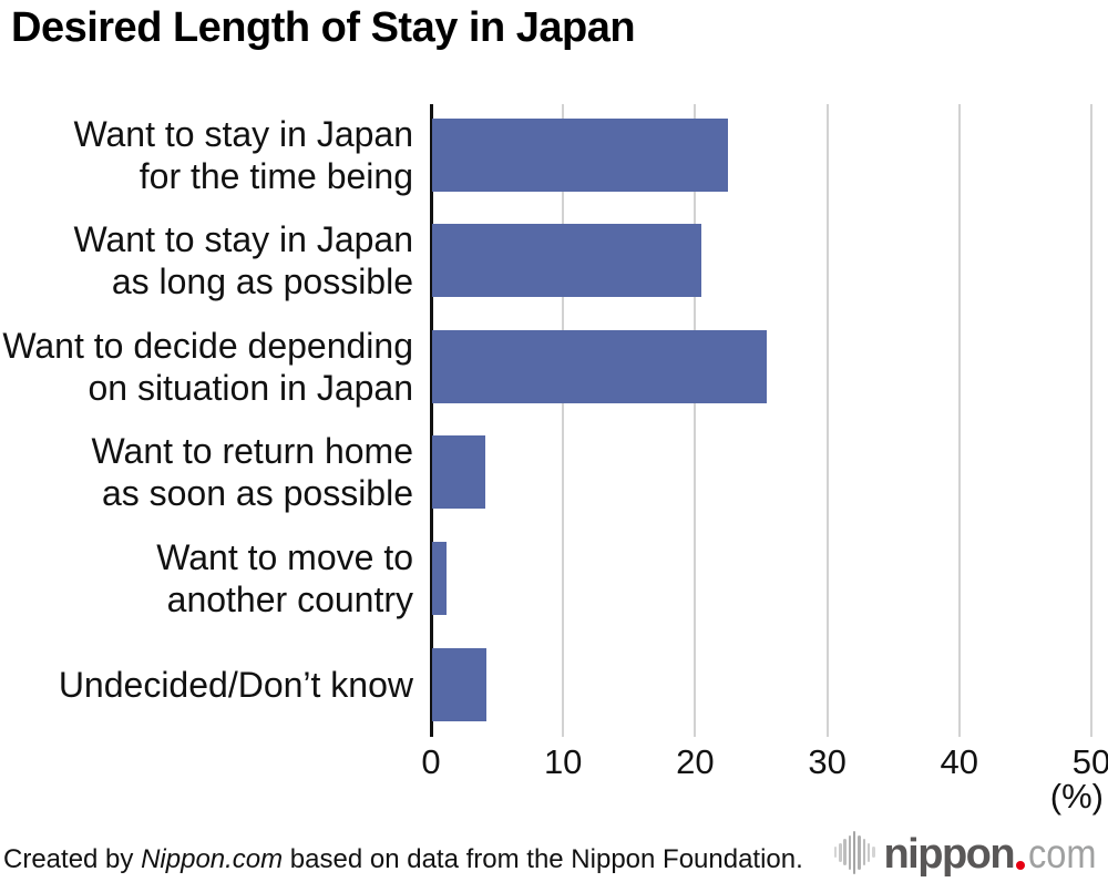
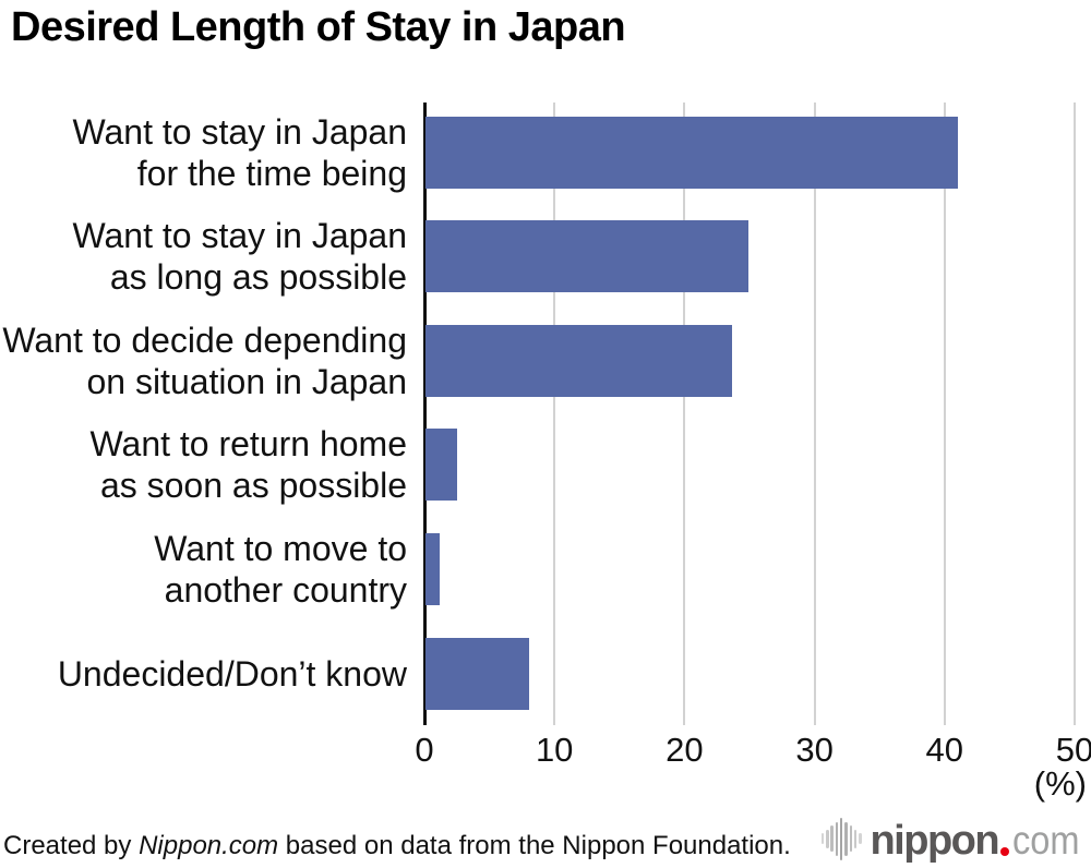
Want to stay in Japan for the time being: 22.4 -> 40.9
Want to stay in Japan as long as possible: 20.4 -> 24.8
Want to decide depending on situation in Japan: 25.3 -> 23.6
Want to return home as soon as possible: 4.0 -> 2.4
Undecided/Don’t know: 4.1 -> 8.0
